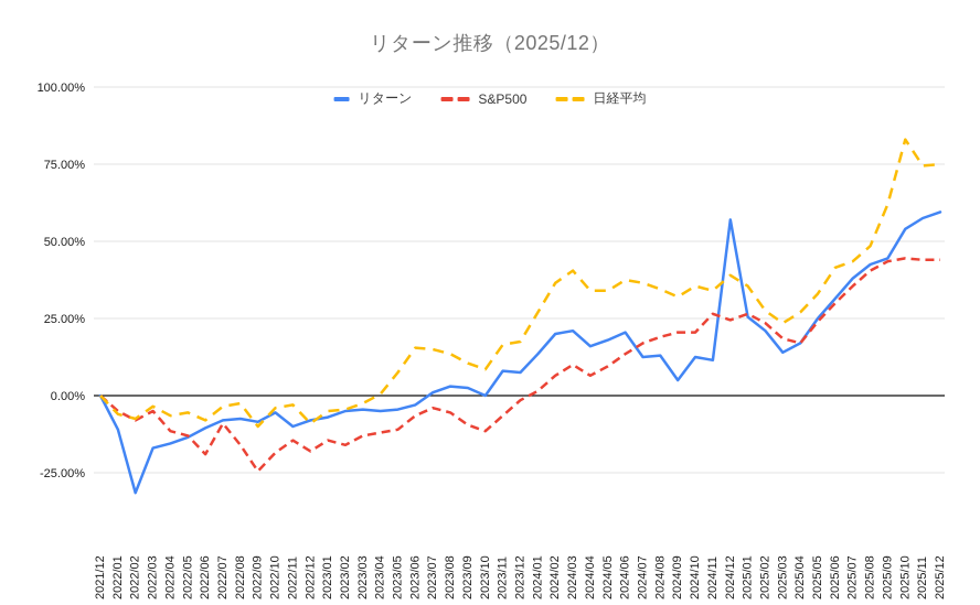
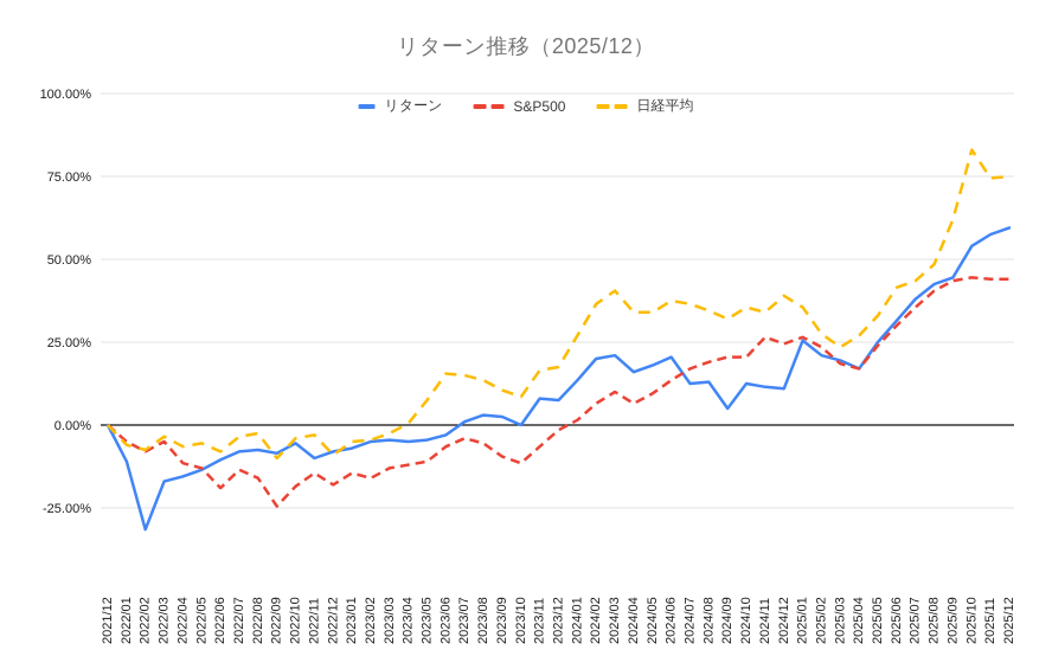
S&P500/2022/07: -9% -> -14%
リターン/2024/12: 57% -> 11%
リターン/2025/03: 14% -> 20%
